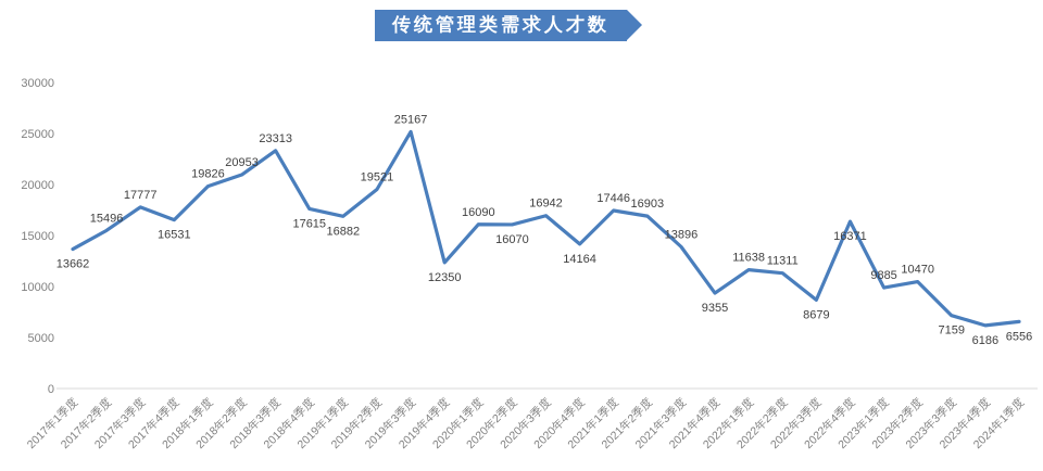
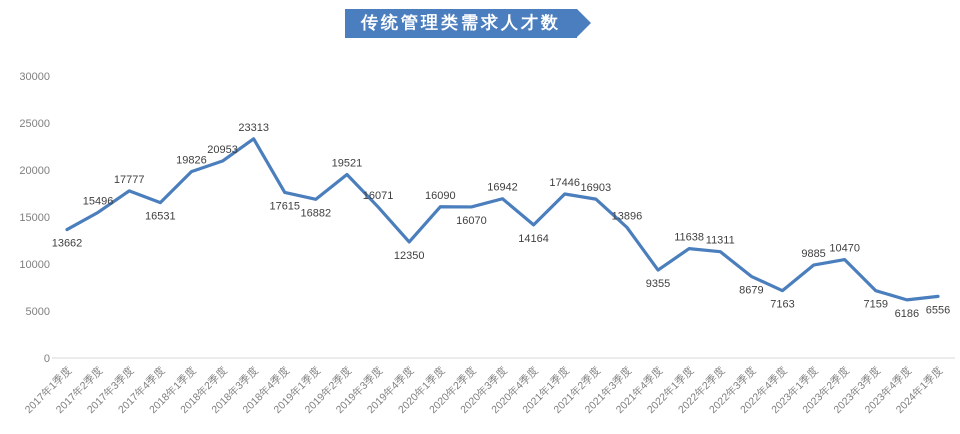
2019年3季度: 25167 -> 16071
2022年4季度: 16371 -> 7163
